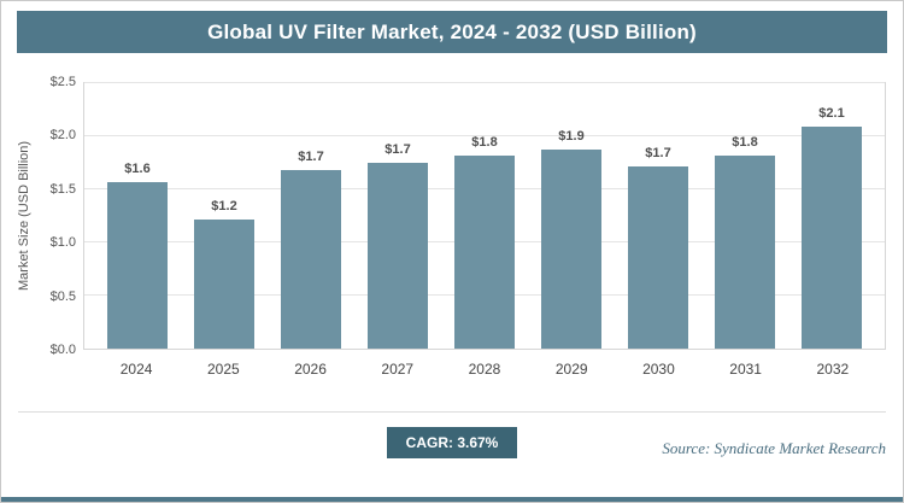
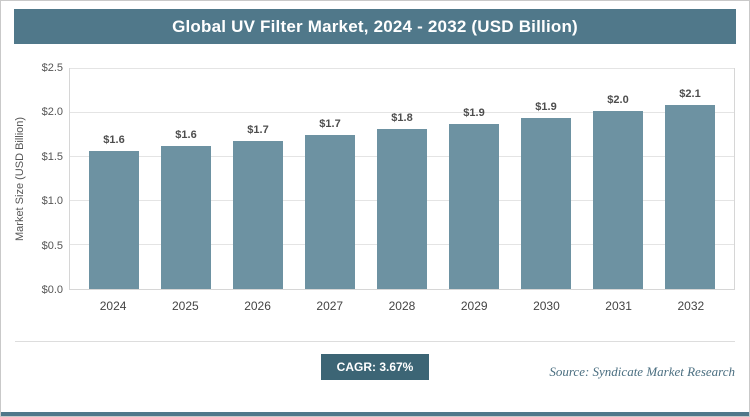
2025: $1.2 -> $1.6
2030: $1.7 -> $1.9
2031: $1.8 -> $2.0
